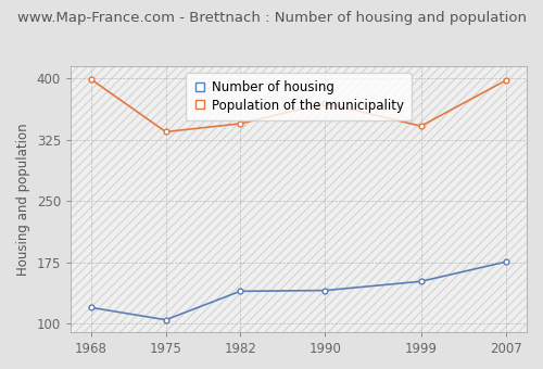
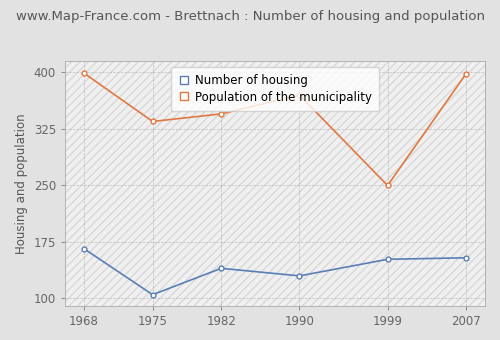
Number of housing/1968: 120 -> 166
Number of housing/1990: 141 -> 130
Population of the municipality/1999: 342 -> 250
Number of housing/2007: 176 -> 154
